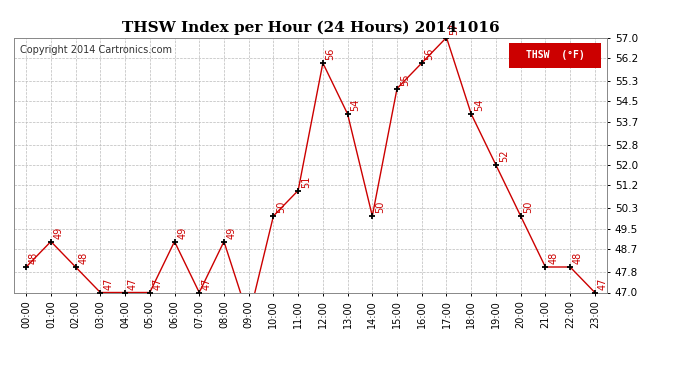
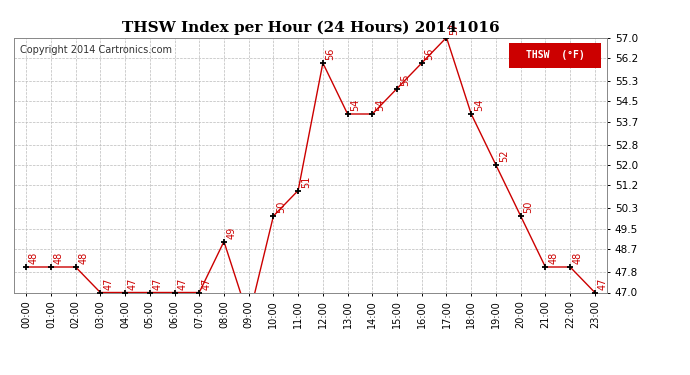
01:00: 49 -> 48
06:00: 49 -> 47
14:00: 50 -> 54
